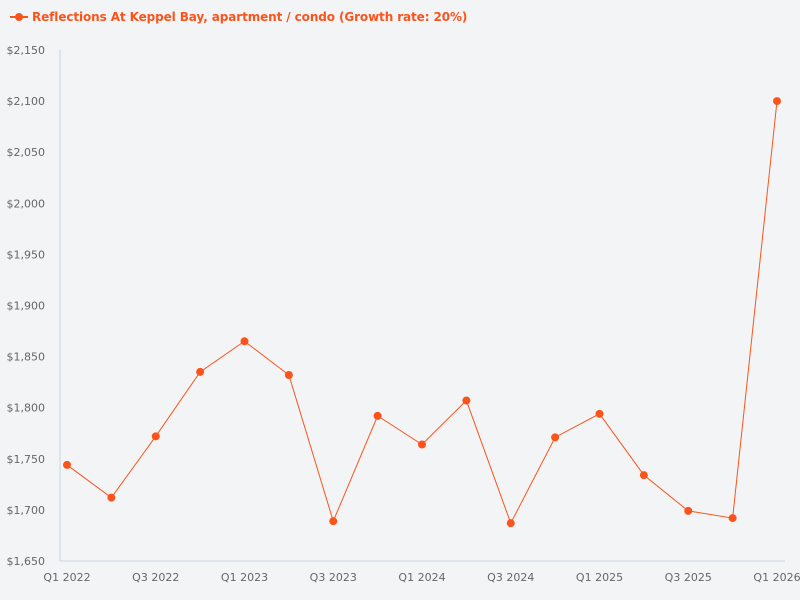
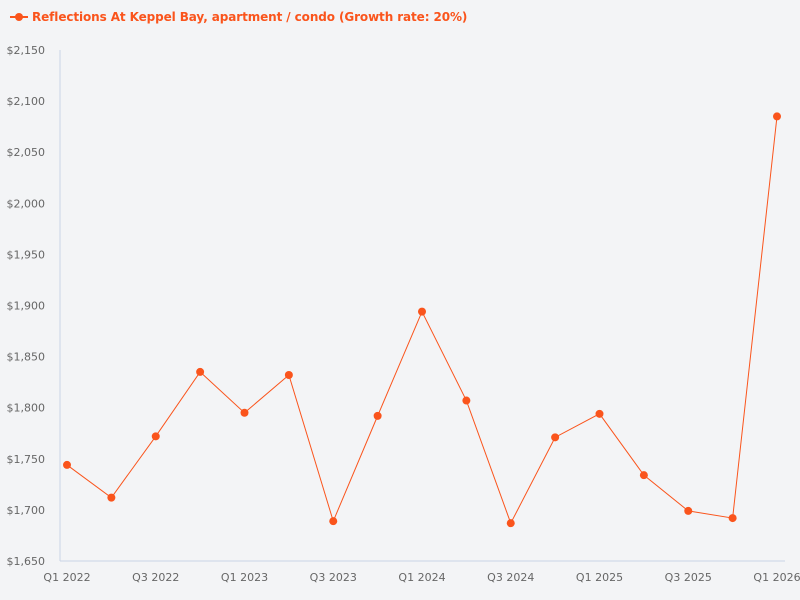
Q1 2023: $1865 -> $1795
Q1 2024: $1764 -> $1894
Q1 2026: $2100 -> $2085
